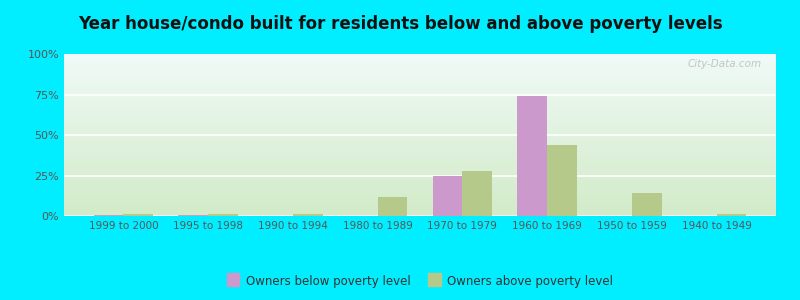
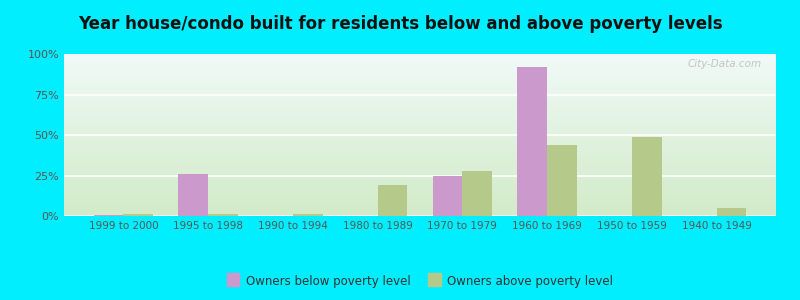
Owners below poverty level/1995 to 1998: 0% -> 26%
Owners above poverty level/1980 to 1989: 12% -> 19%
Owners below poverty level/1960 to 1969: 74% -> 92%
Owners above poverty level/1950 to 1959: 14% -> 49%
Owners above poverty level/1940 to 1949: 1% -> 5%
